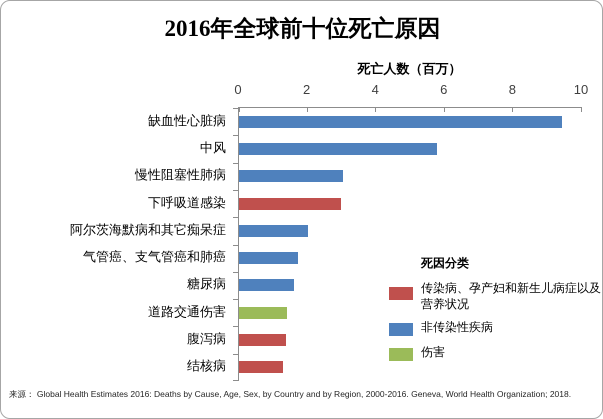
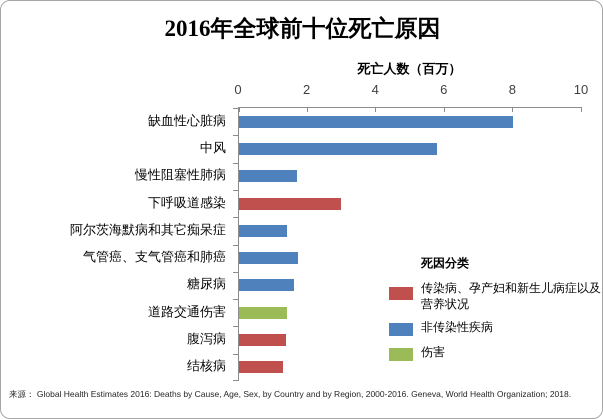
缺血性心脏病: 9.4 -> 8.0
慢性阻塞性肺病: 3.0 -> 1.7
阿尔茨海默病和其它痴呆症: 2.0 -> 1.4
